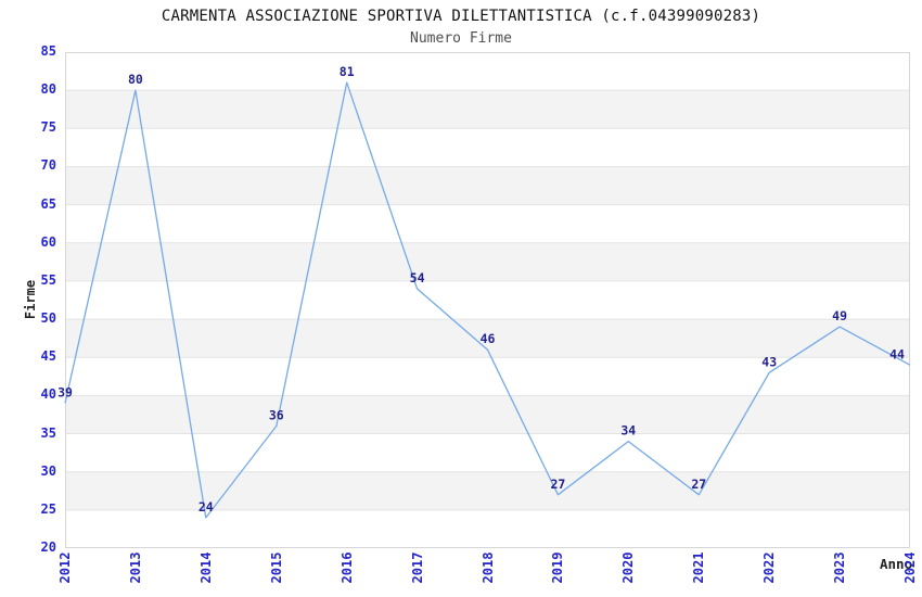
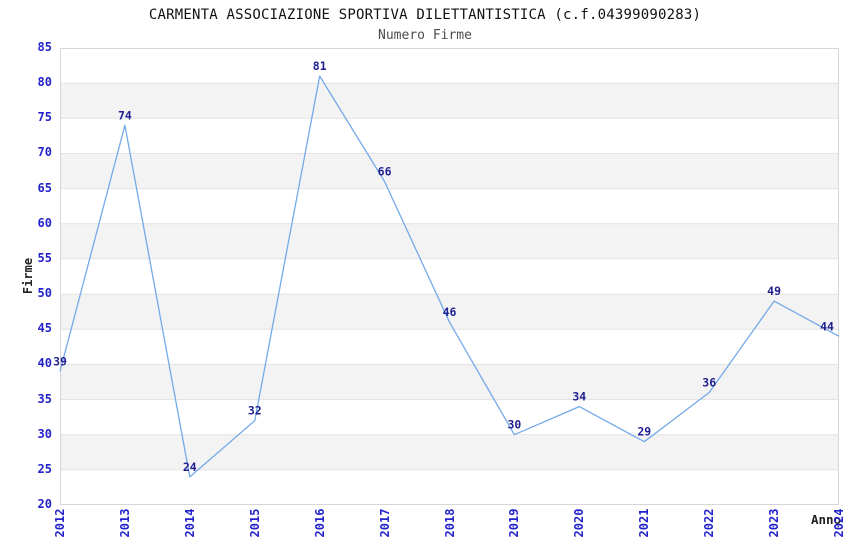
2013: 80 -> 74
2015: 36 -> 32
2017: 54 -> 66
2019: 27 -> 30
2021: 27 -> 29
2022: 43 -> 36
